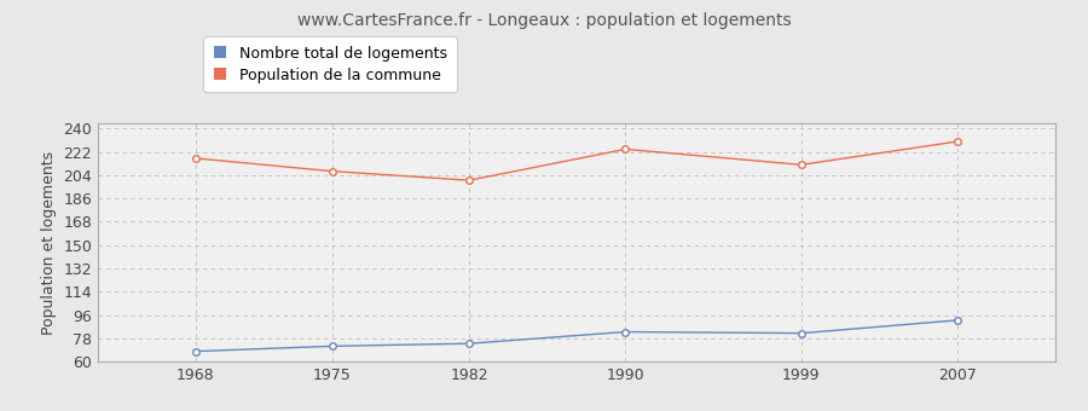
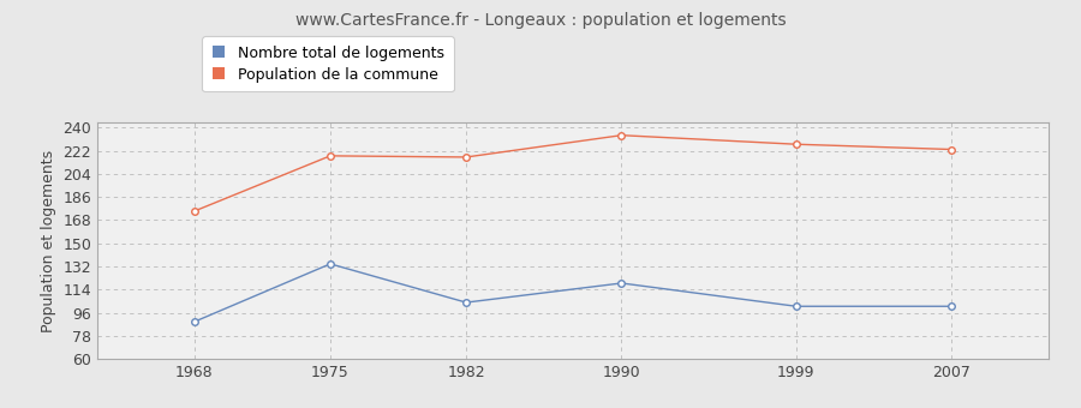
Nombre total de logements/1968: 68 -> 89
Population de la commune/1968: 217 -> 175
Nombre total de logements/1975: 72 -> 134
Population de la commune/1975: 207 -> 218
Nombre total de logements/1982: 74 -> 104
Population de la commune/1982: 200 -> 217
Nombre total de logements/1990: 83 -> 119
Population de la commune/1990: 224 -> 234
Nombre total de logements/1999: 82 -> 101
Population de la commune/1999: 212 -> 227
Nombre total de logements/2007: 92 -> 101
Population de la commune/2007: 230 -> 223
